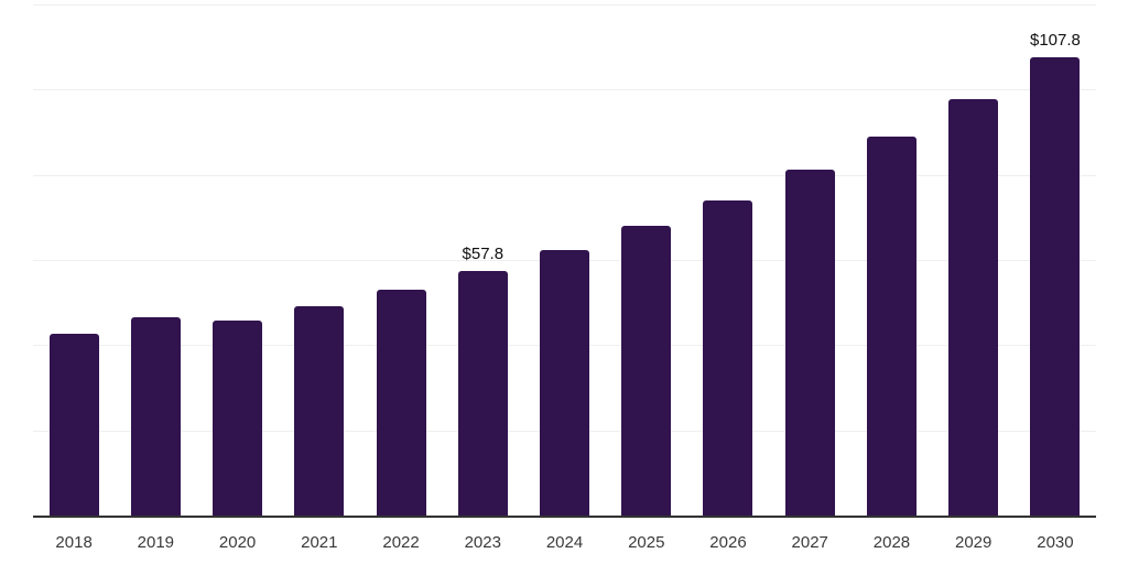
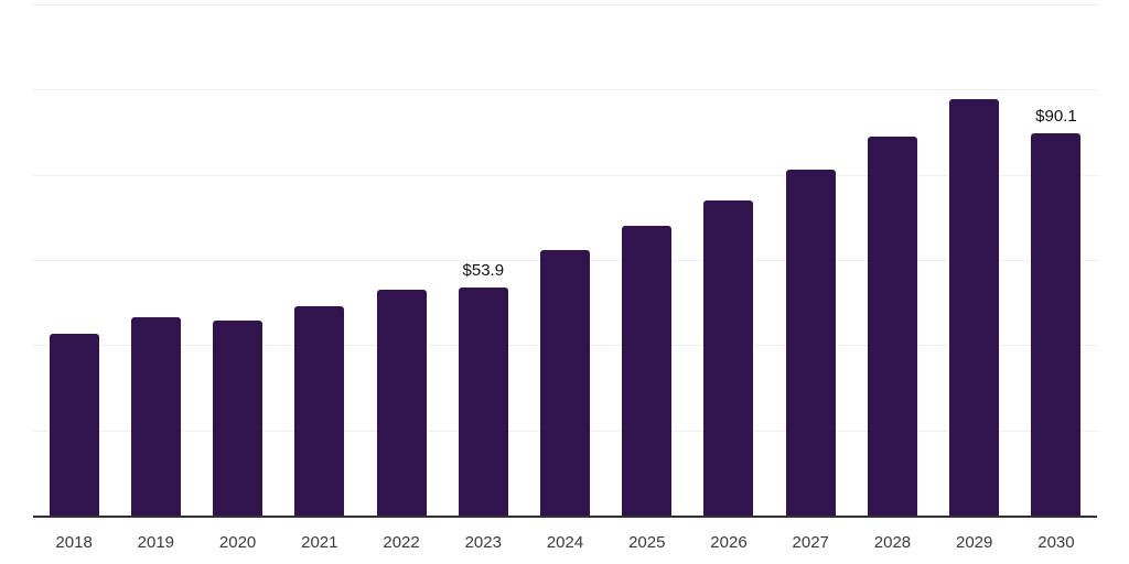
2023: $57.8 -> $53.9
2030: $107.8 -> $90.1
